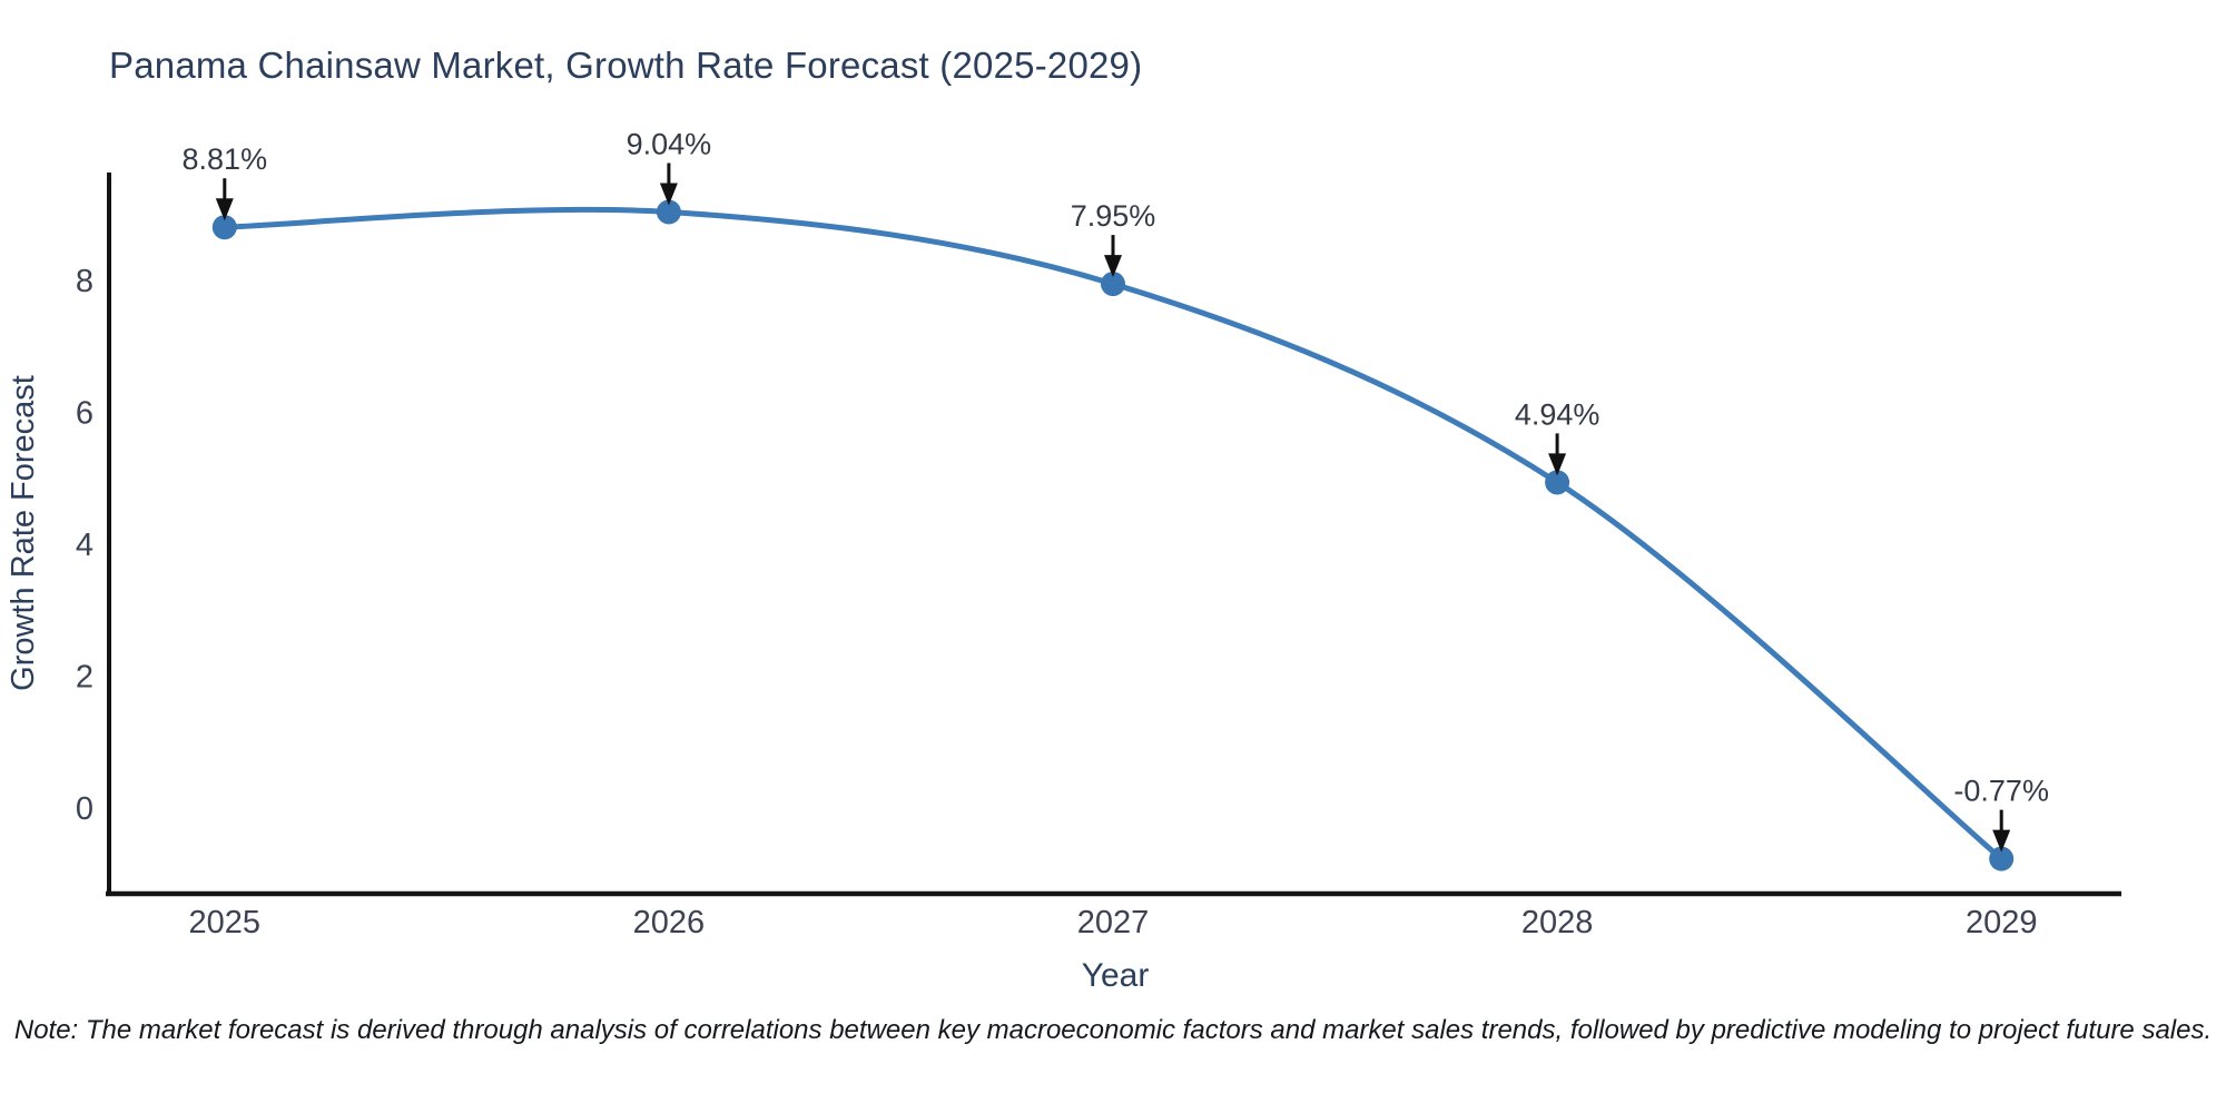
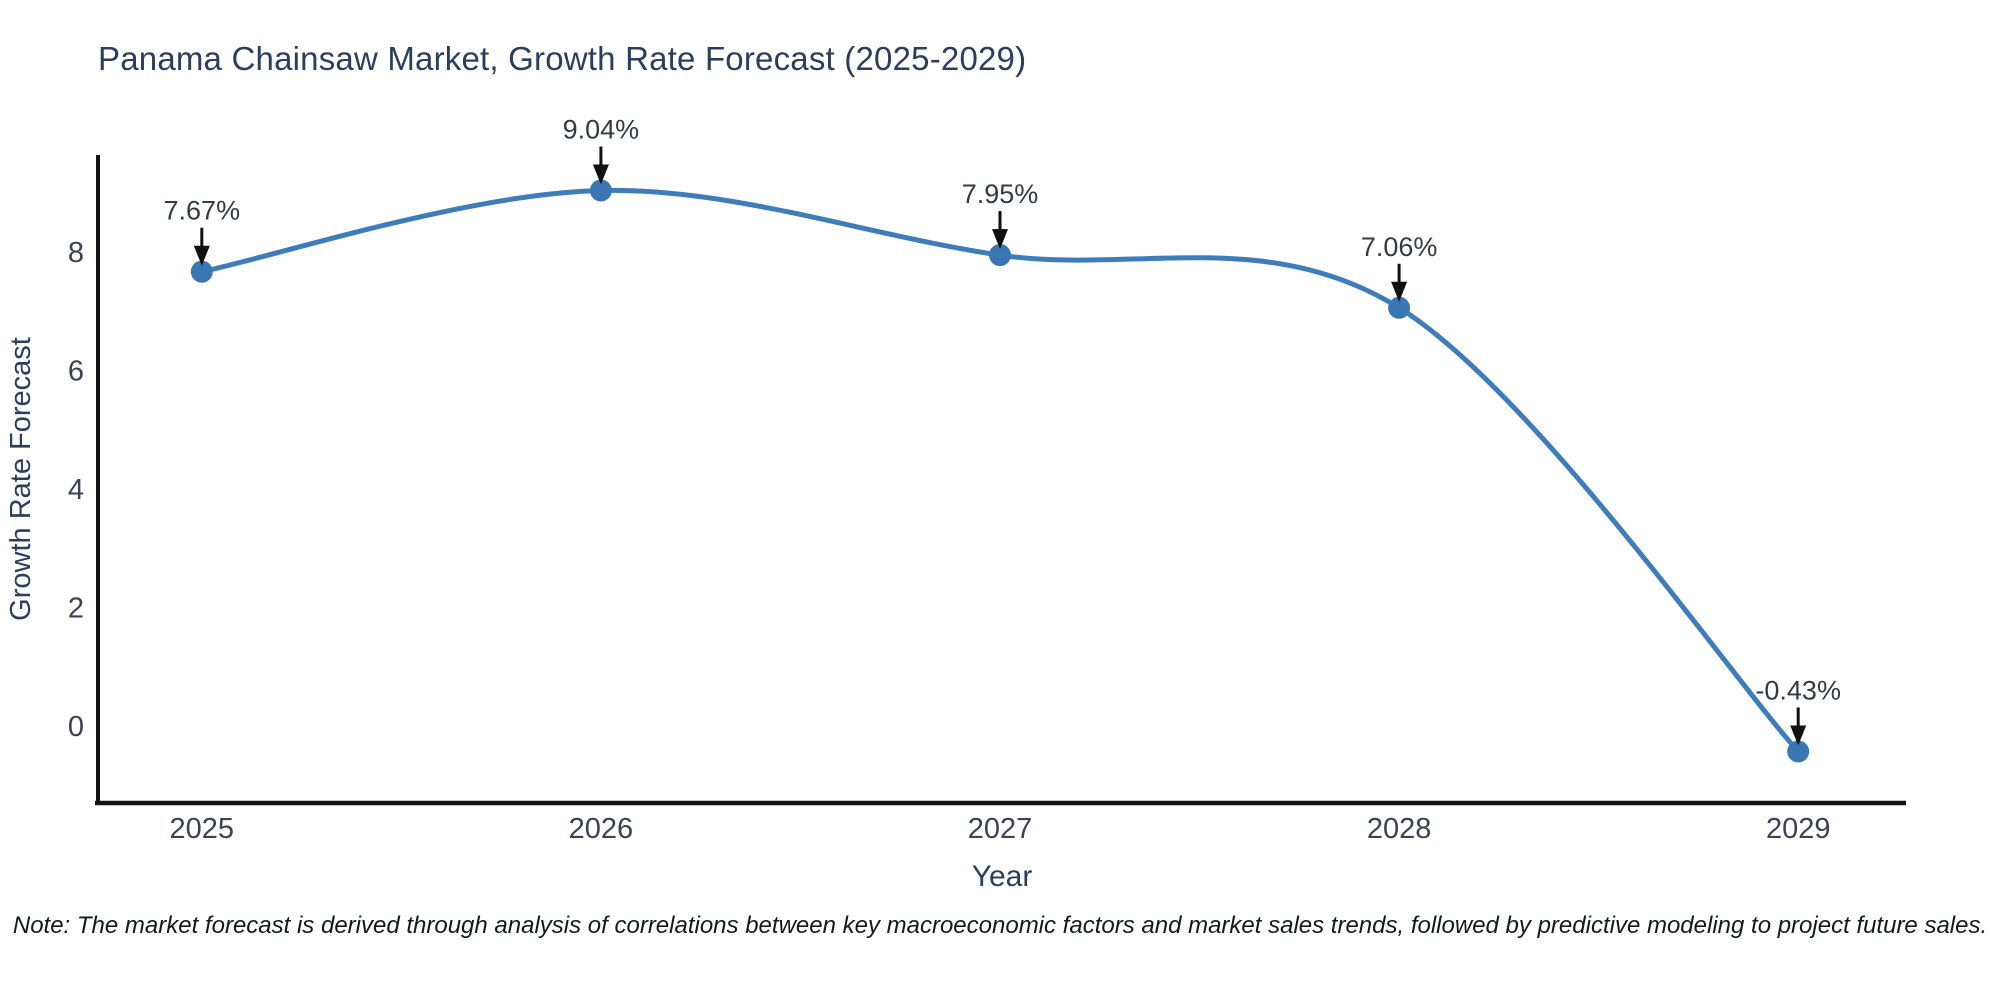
2025: 8.81% -> 7.67%
2028: 4.94% -> 7.06%
2029: -0.77% -> -0.43%
